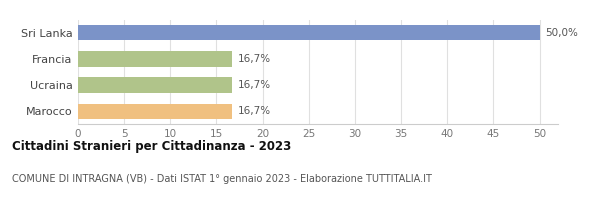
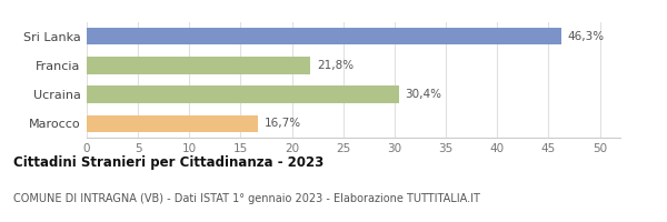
Sri Lanka: 50,0% -> 46,3%
Francia: 16,7% -> 21,8%
Ucraina: 16,7% -> 30,4%
